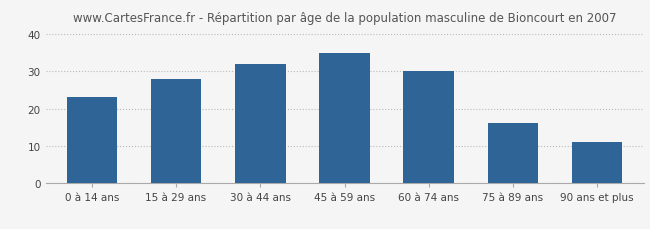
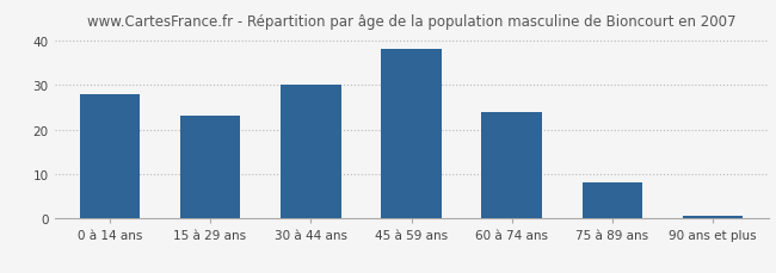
0 à 14 ans: 23.0 -> 28.0
15 à 29 ans: 28.0 -> 23.0
30 à 44 ans: 32.0 -> 30.0
45 à 59 ans: 35.0 -> 38.0
60 à 74 ans: 30.0 -> 24.0
75 à 89 ans: 16.0 -> 8.0
90 ans et plus: 11.0 -> 0.5
